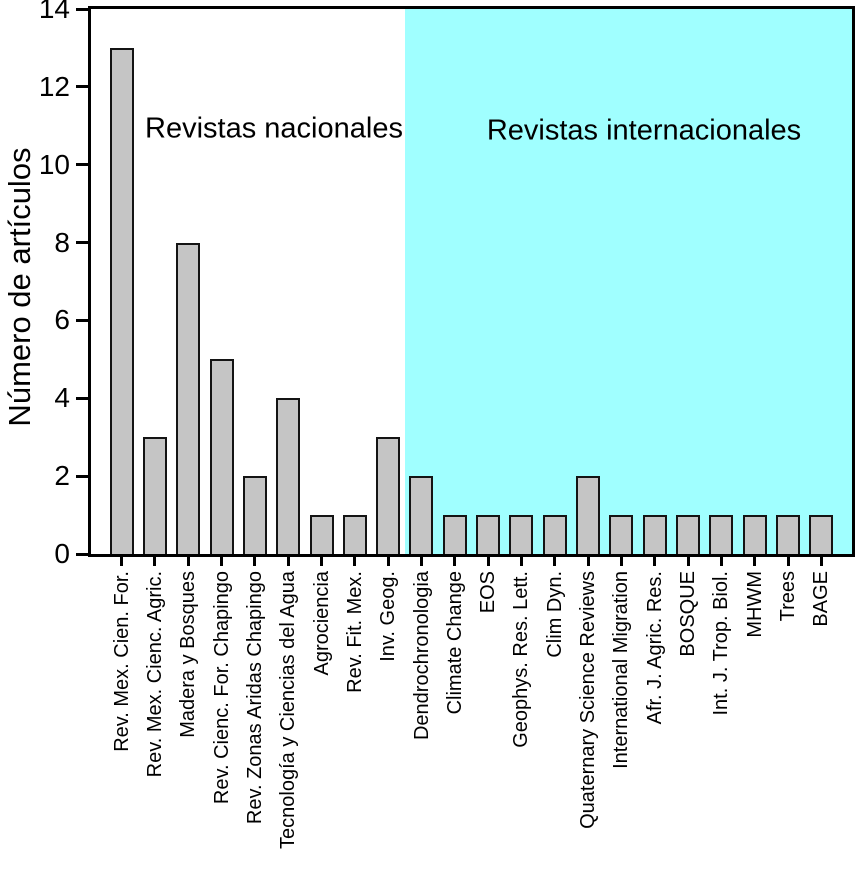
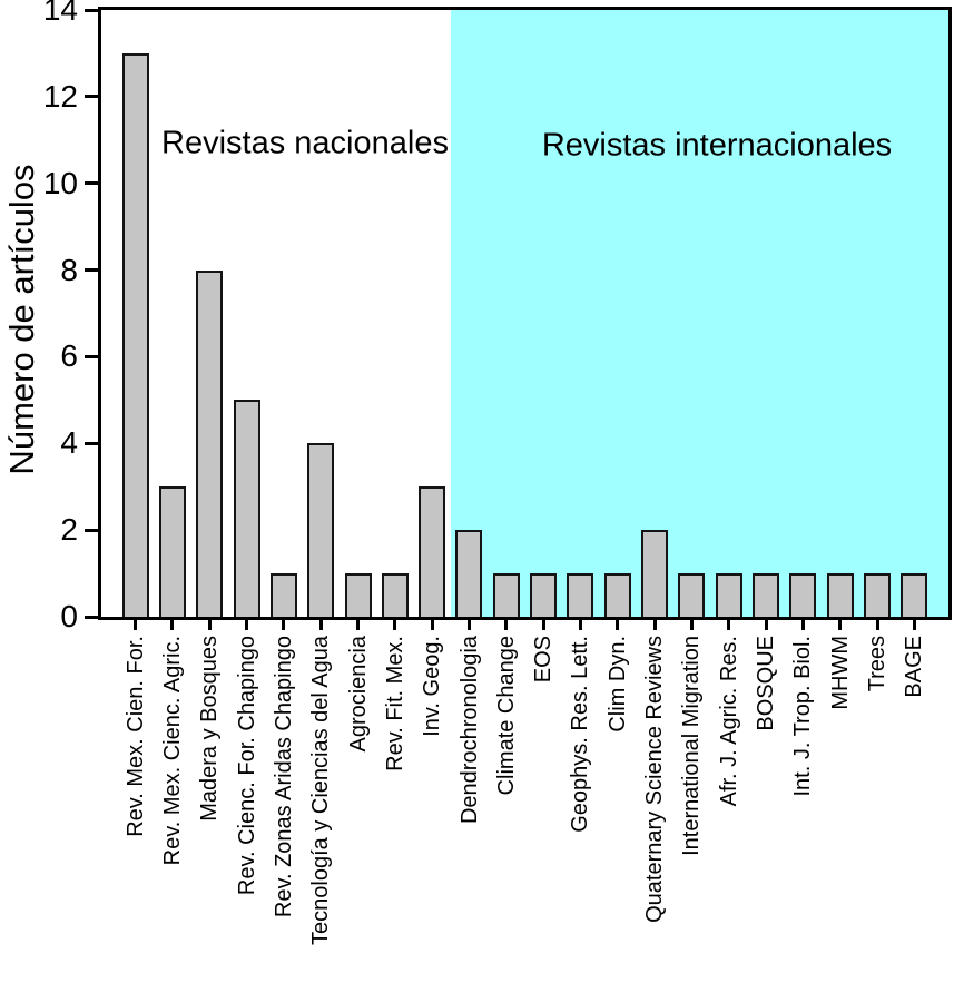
Rev. Zonas Aridas Chapingo: 2 -> 1
